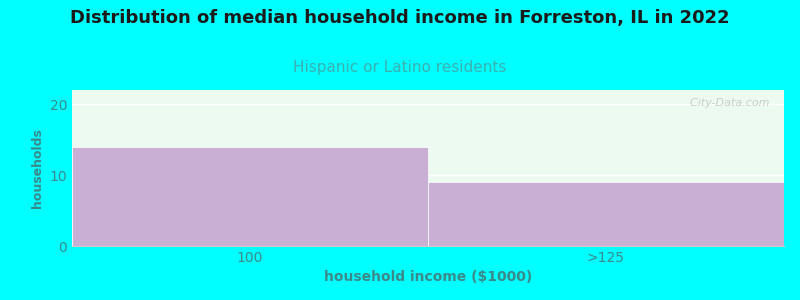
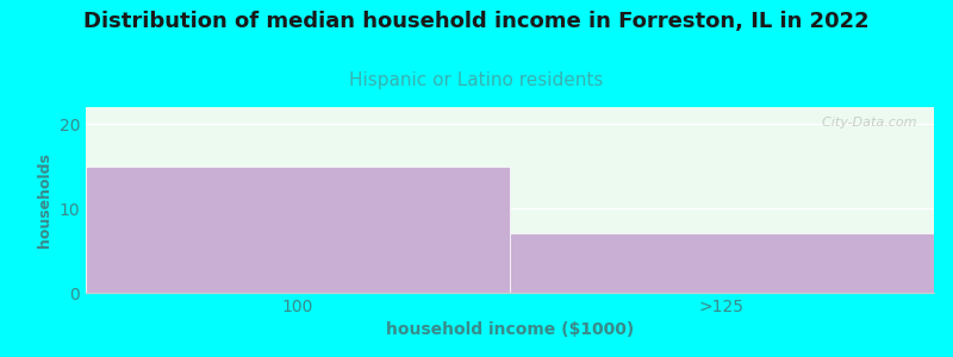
100: 14 -> 15
>125: 9 -> 7
